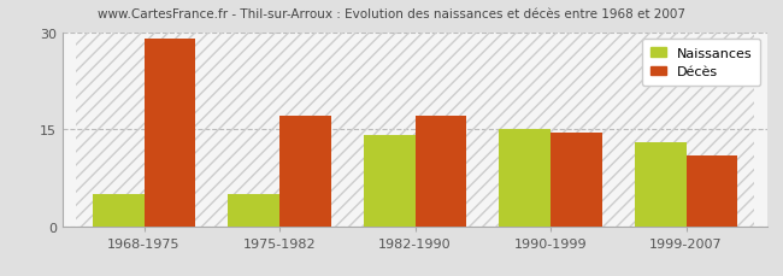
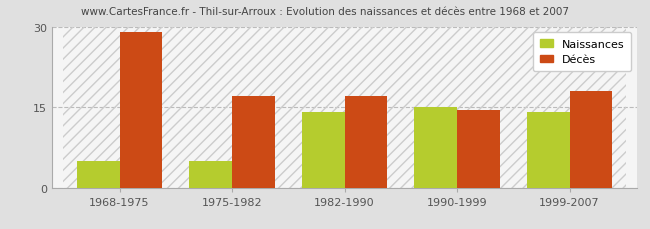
Naissances/1999-2007: 13 -> 14
Décès/1999-2007: 11.0 -> 18.0
